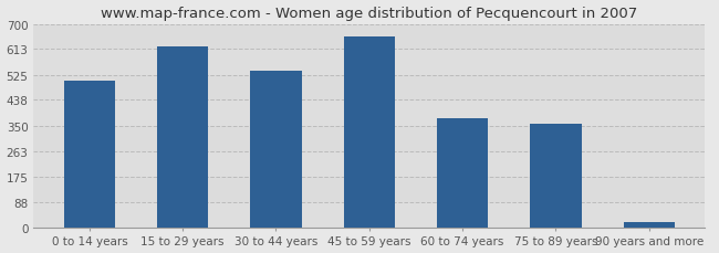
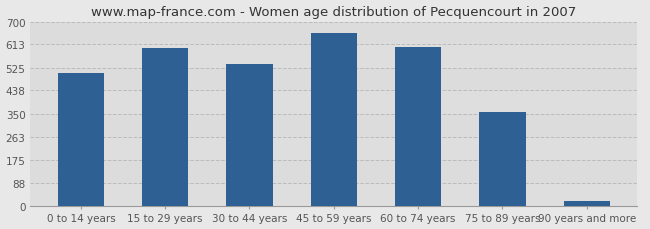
15 to 29 years: 622 -> 600
60 to 74 years: 374 -> 605
